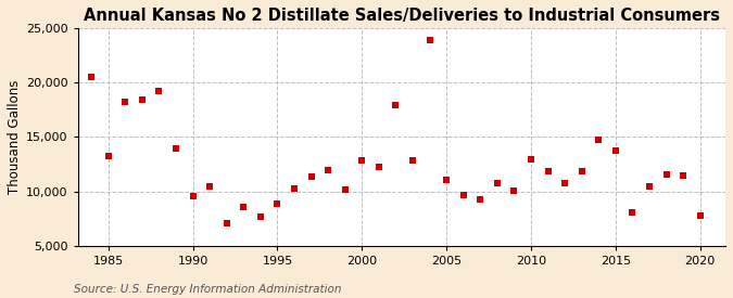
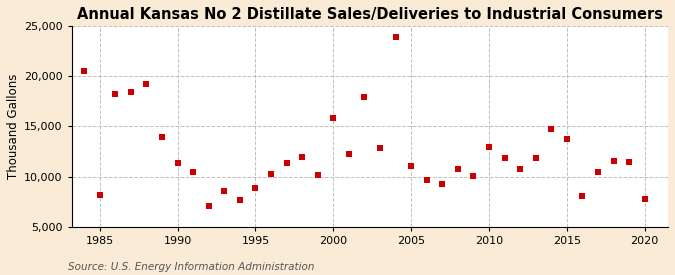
1985: 13,300 -> 8,200
1990: 9,600 -> 11,400
2000: 12,900 -> 15,800
